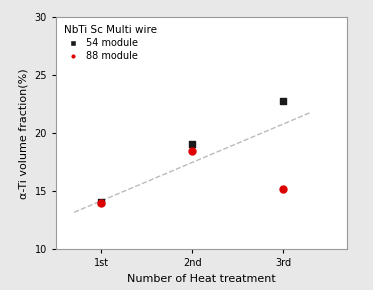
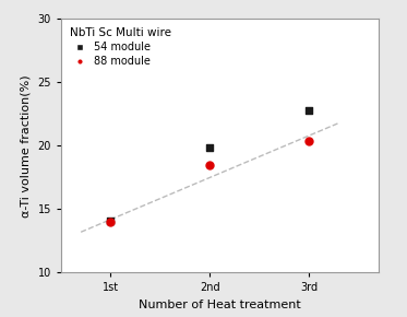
54 module/2nd: 19.1 -> 19.9
88 module/3rd: 15.2 -> 20.4
